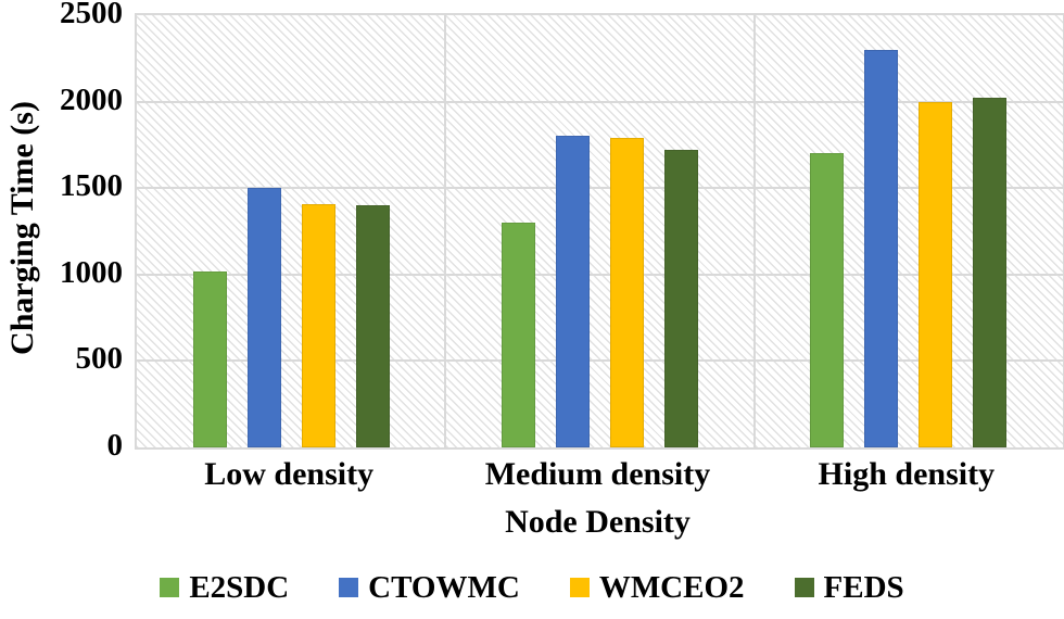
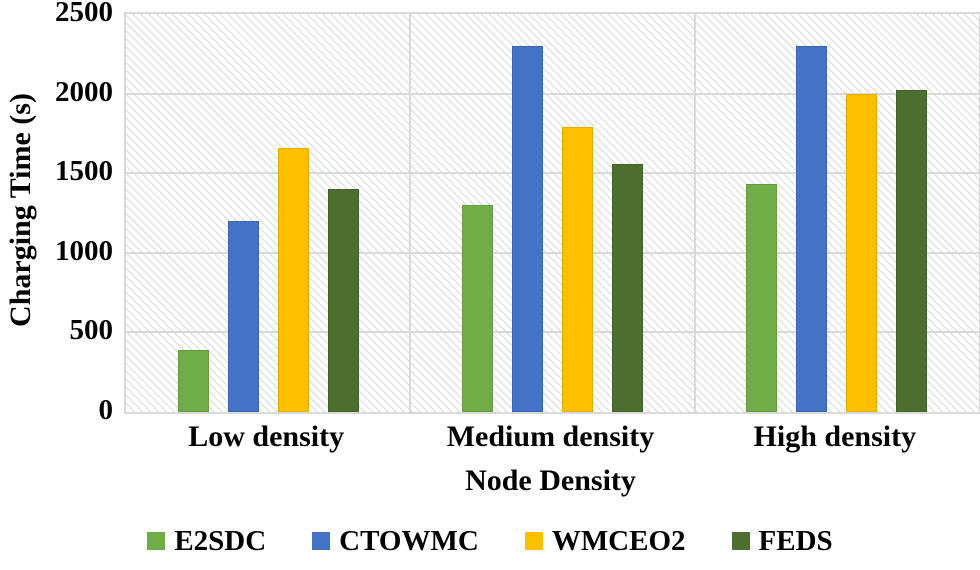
E2SDC/Low density: 1020 -> 390
CTOWMC/Low density: 1500 -> 1200
WMCEO2/Low density: 1410 -> 1660
CTOWMC/Medium density: 1800 -> 2300
FEDS/Medium density: 1720 -> 1560
E2SDC/High density: 1700 -> 1430
